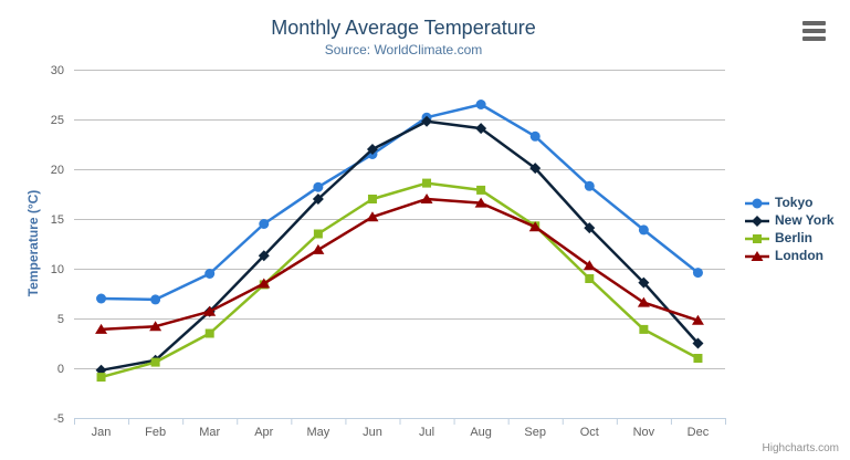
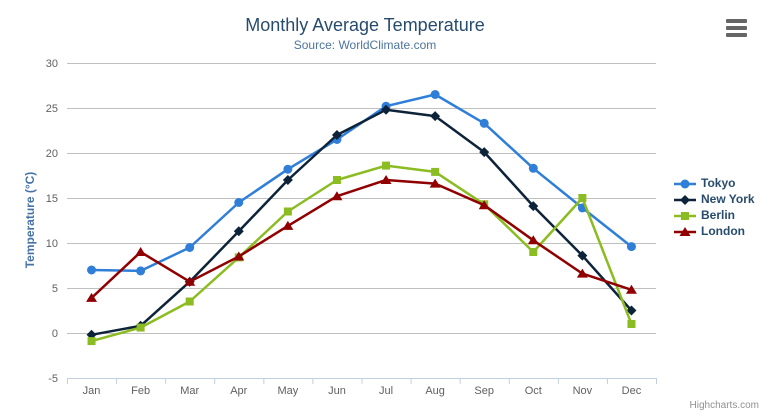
London/Feb: 4 -> 9
Berlin/Nov: 4 -> 15
